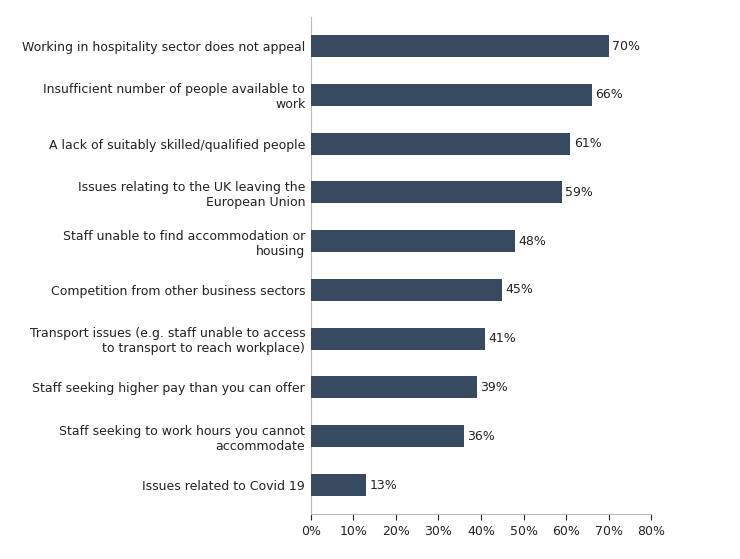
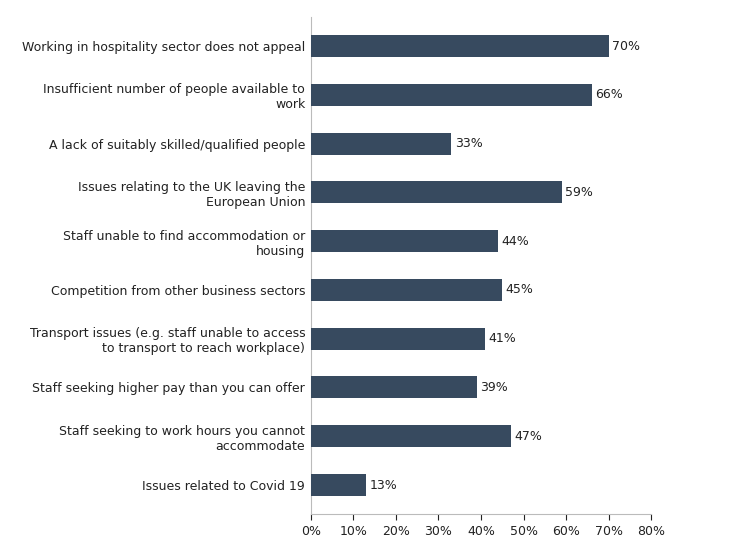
A lack of suitably skilled/qualified people: 61% -> 33%
Staff unable to find accommodation or housing: 48% -> 44%
Staff seeking to work hours you cannot accommodate: 36% -> 47%
